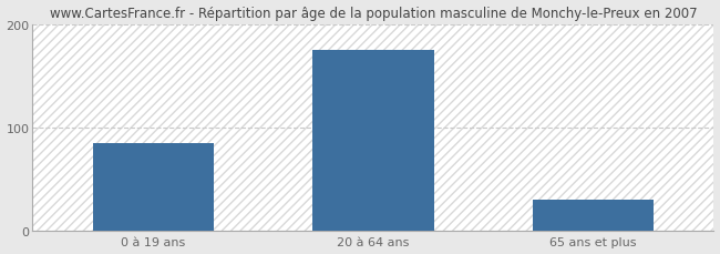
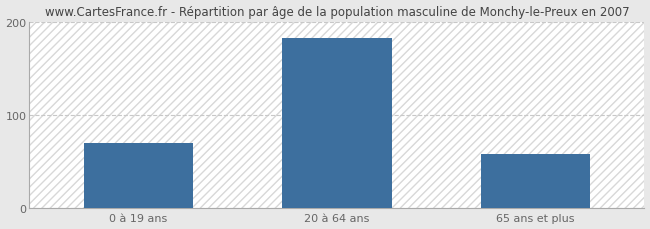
0 à 19 ans: 85 -> 70
20 à 64 ans: 175 -> 182
65 ans et plus: 30 -> 58
